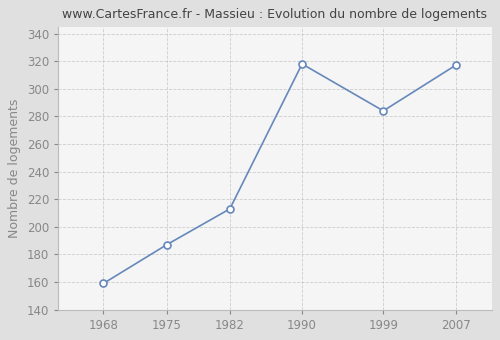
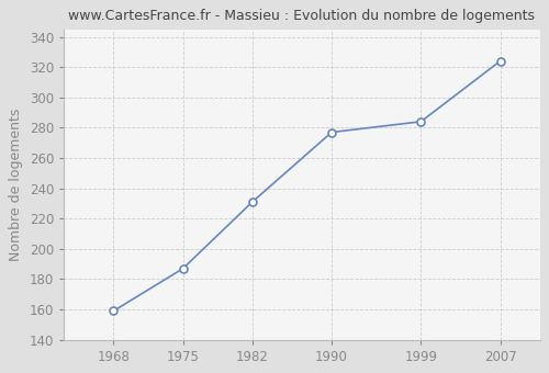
1982: 213 -> 231
1990: 318 -> 277
2007: 317 -> 324
